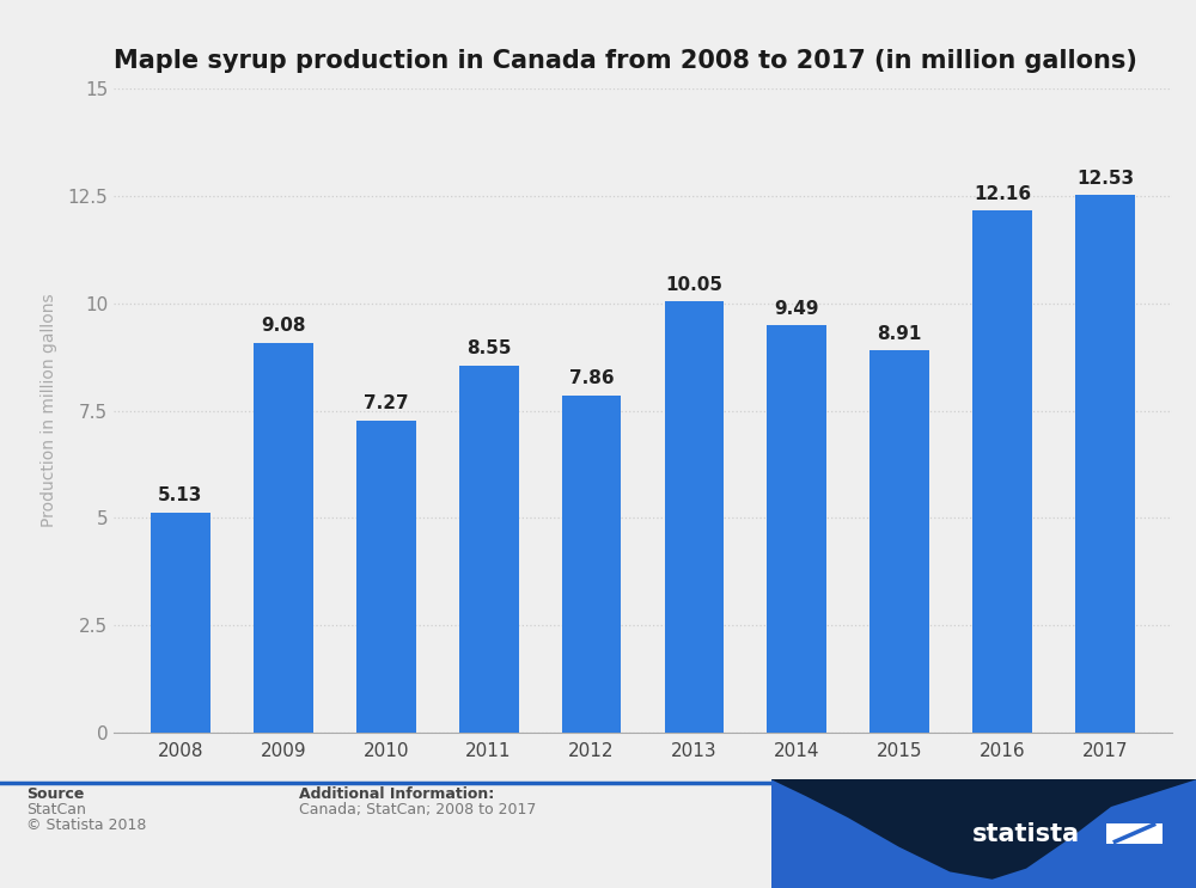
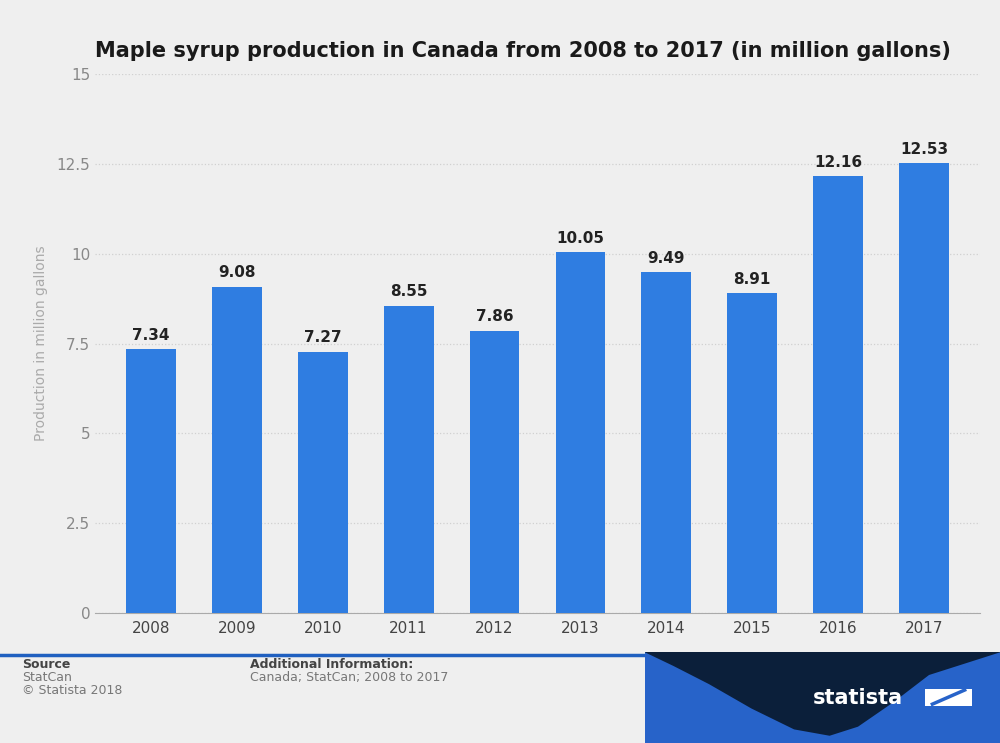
2008: 5.13 -> 7.34
